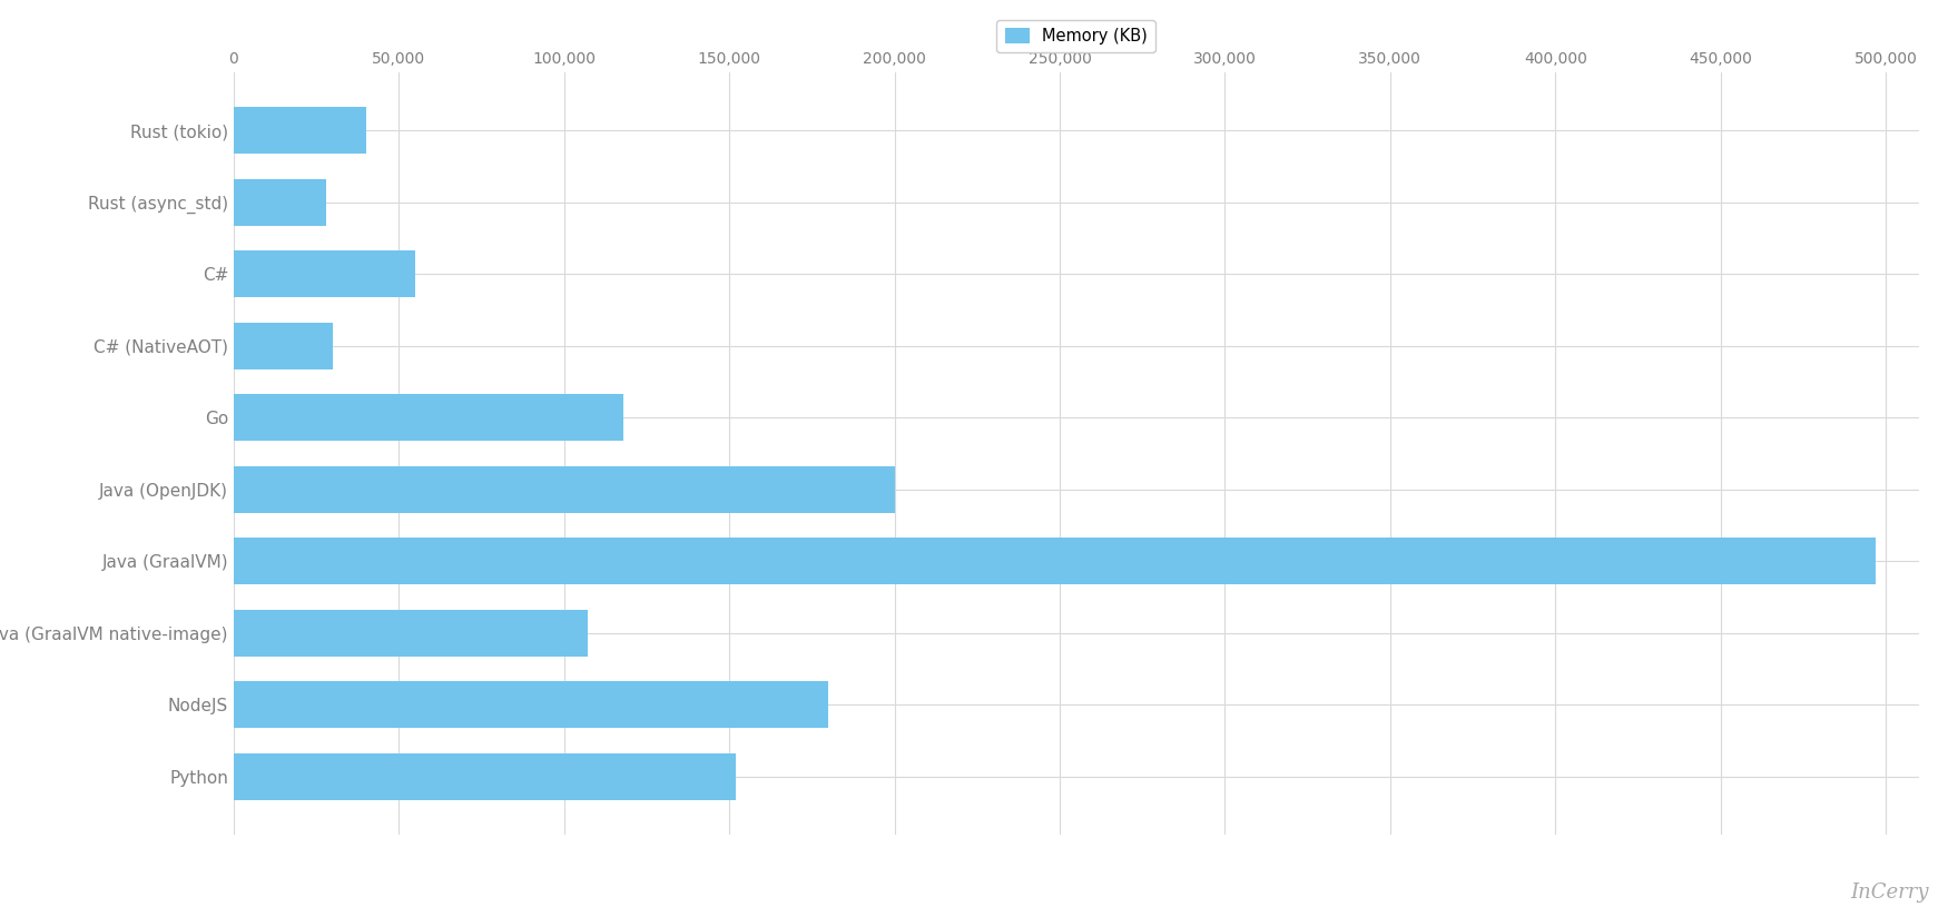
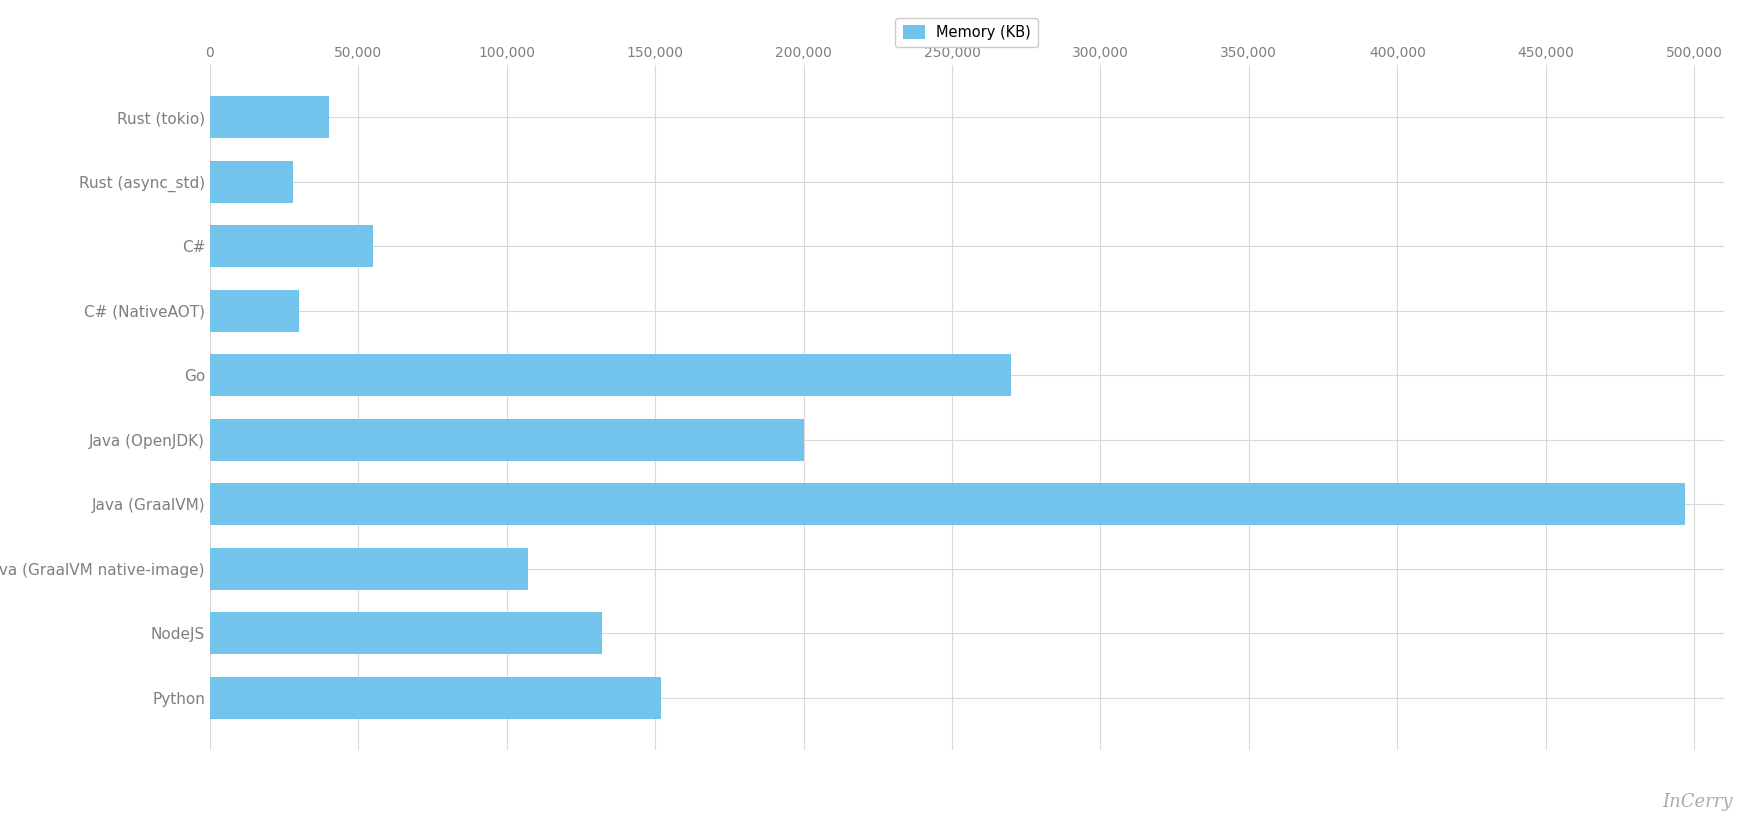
Go: 118,000 -> 270,000
NodeJS: 180,000 -> 132,000
